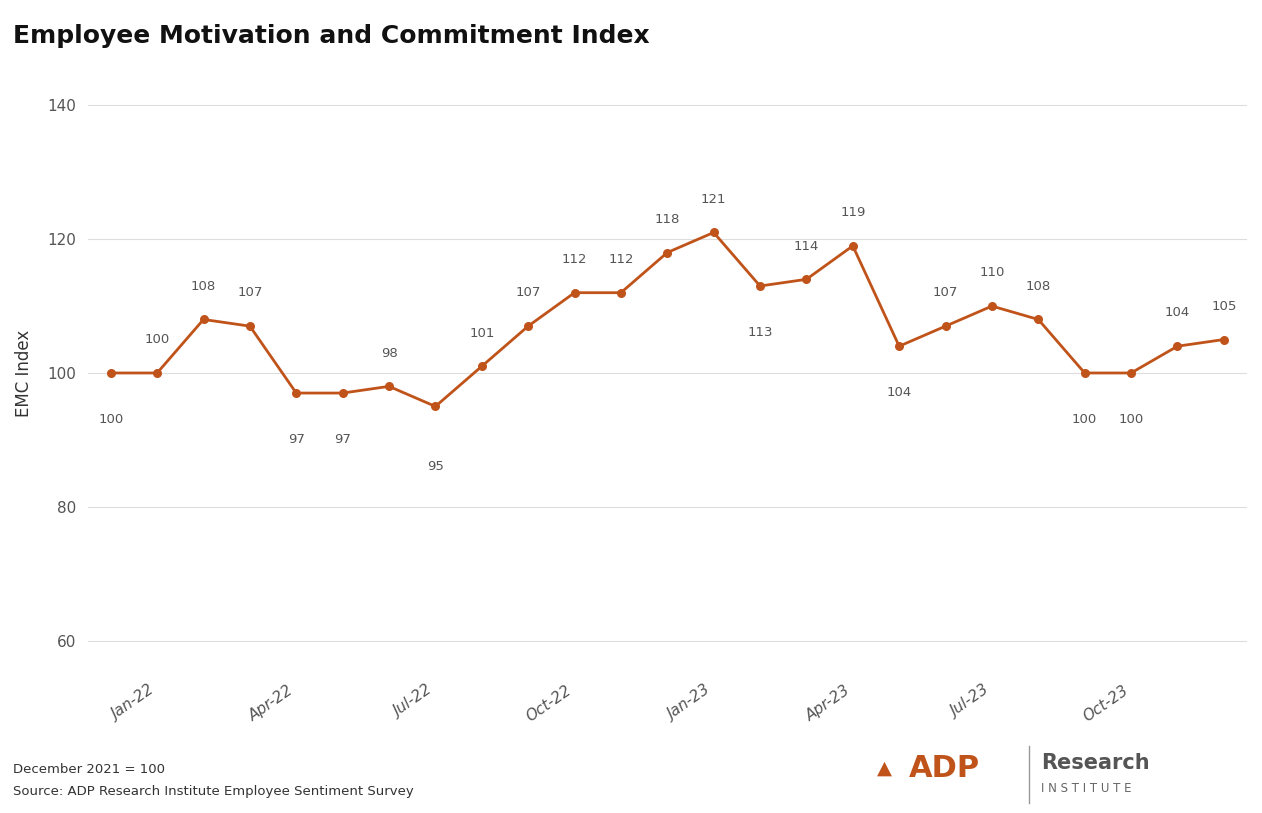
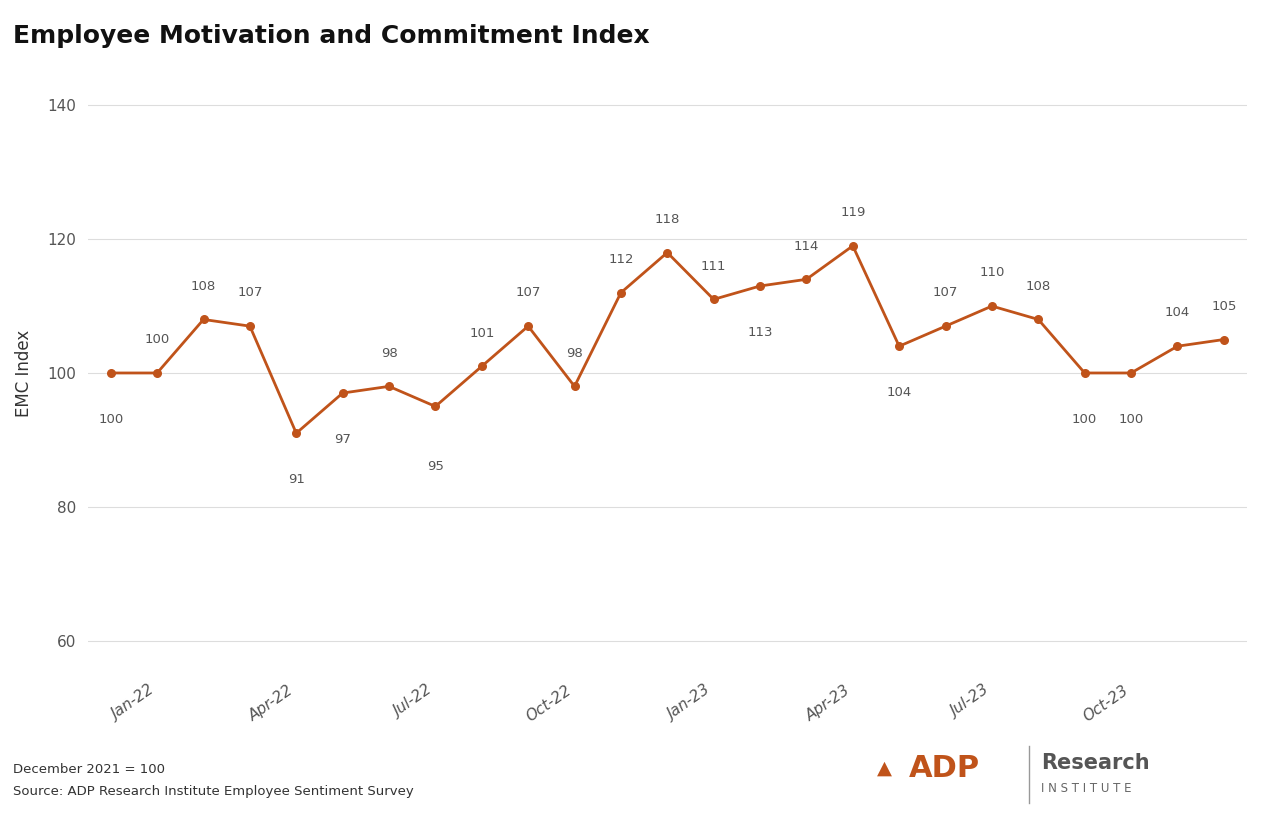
Apr-22: 97 -> 91
Oct-22: 112 -> 98
Jan-23: 121 -> 111
